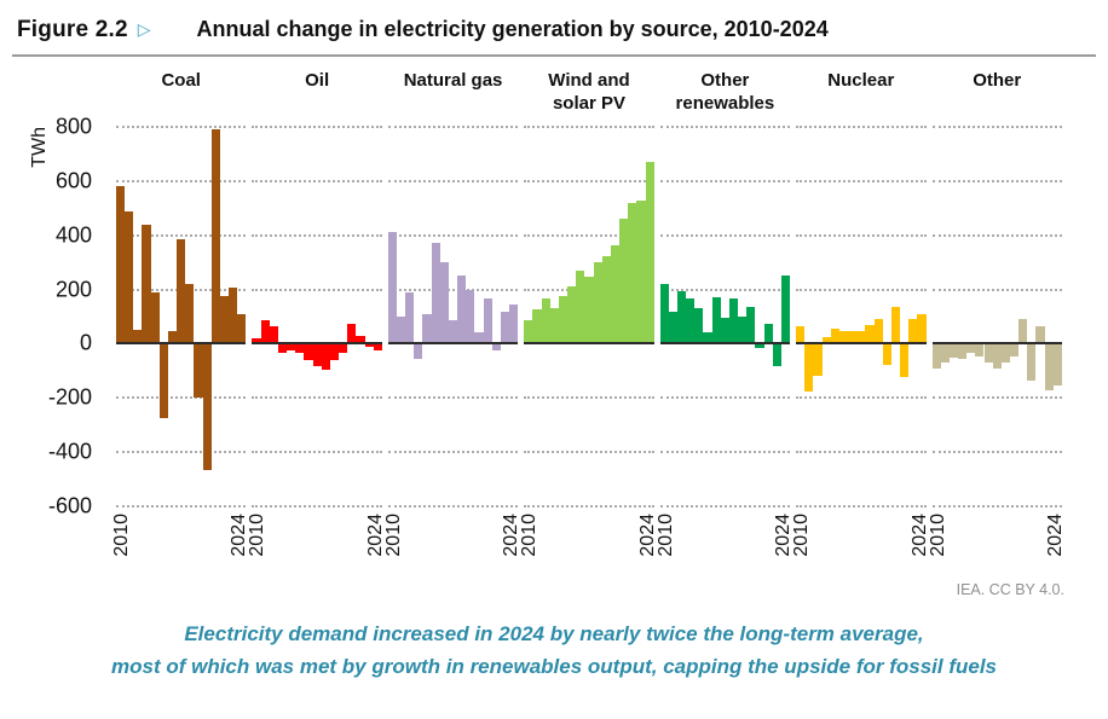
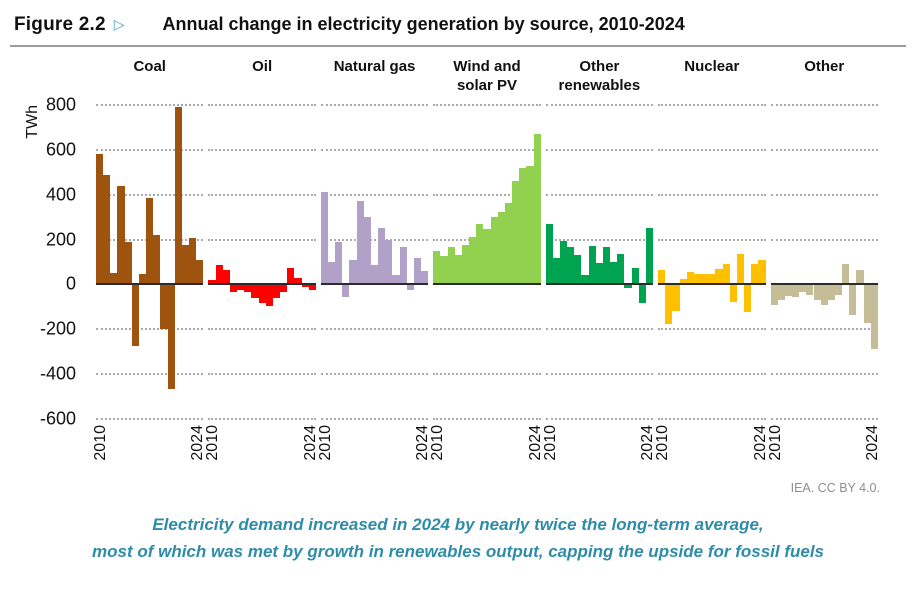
Wind and solar PV/2010: 80 -> 150
Other renewables/2010: 220 -> 270
Natural gas/2024: 140 -> 60
Other/2024: -160 -> -290
